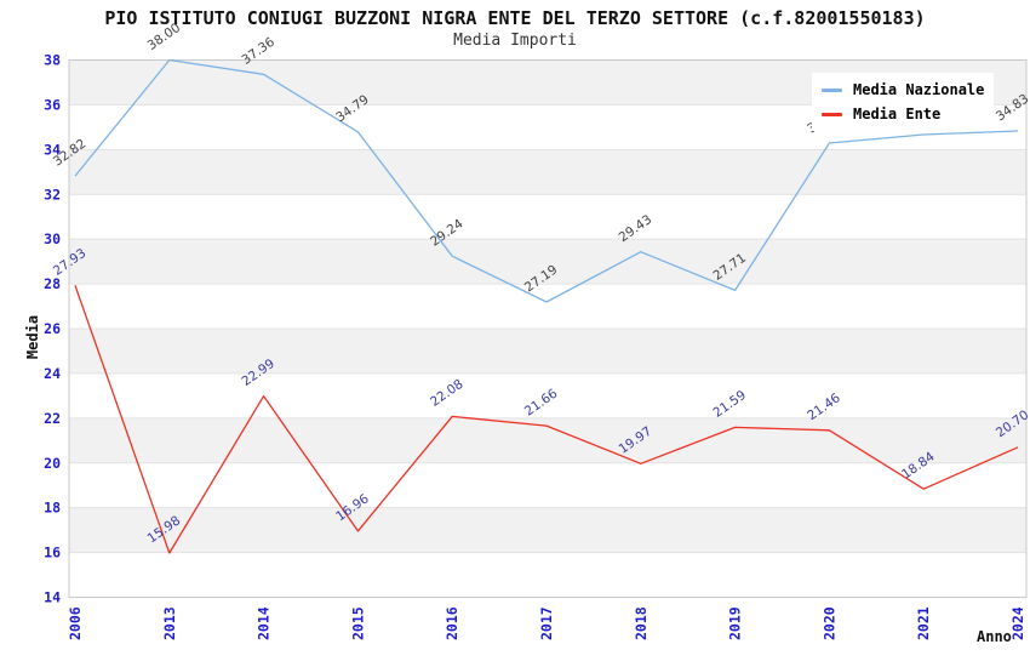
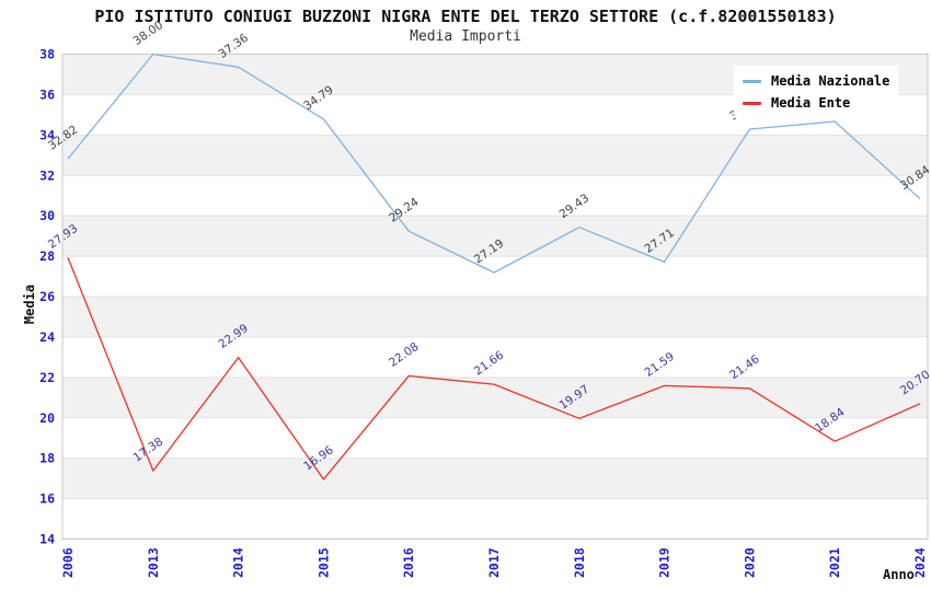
Media Ente/2013: 15.98 -> 17.38
Media Nazionale/2024: 34.83 -> 30.84
